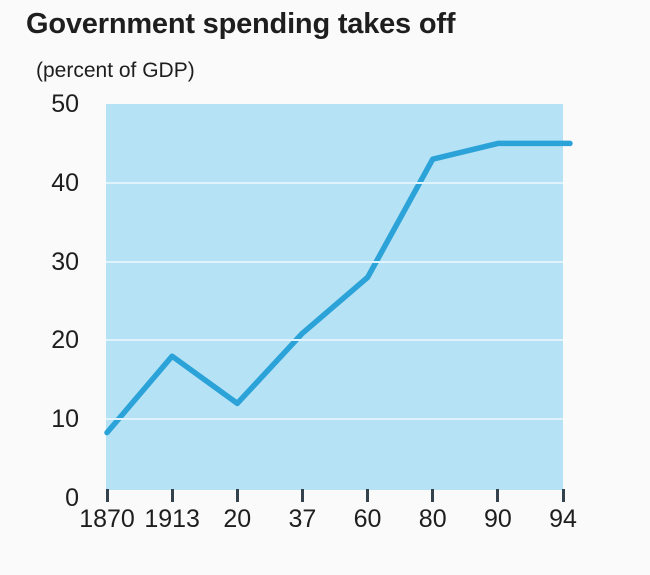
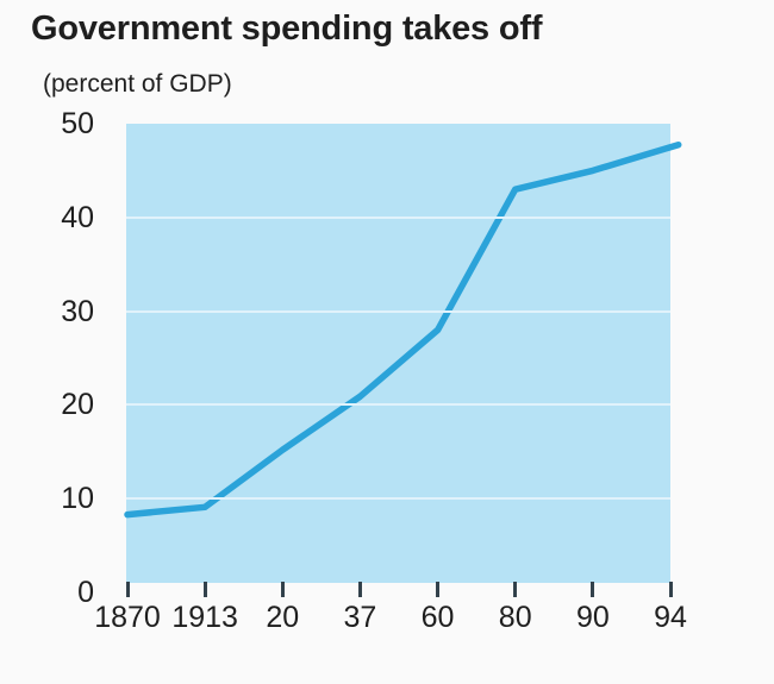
1913: 18 -> 9
20: 12 -> 15
94: 45 -> 48
